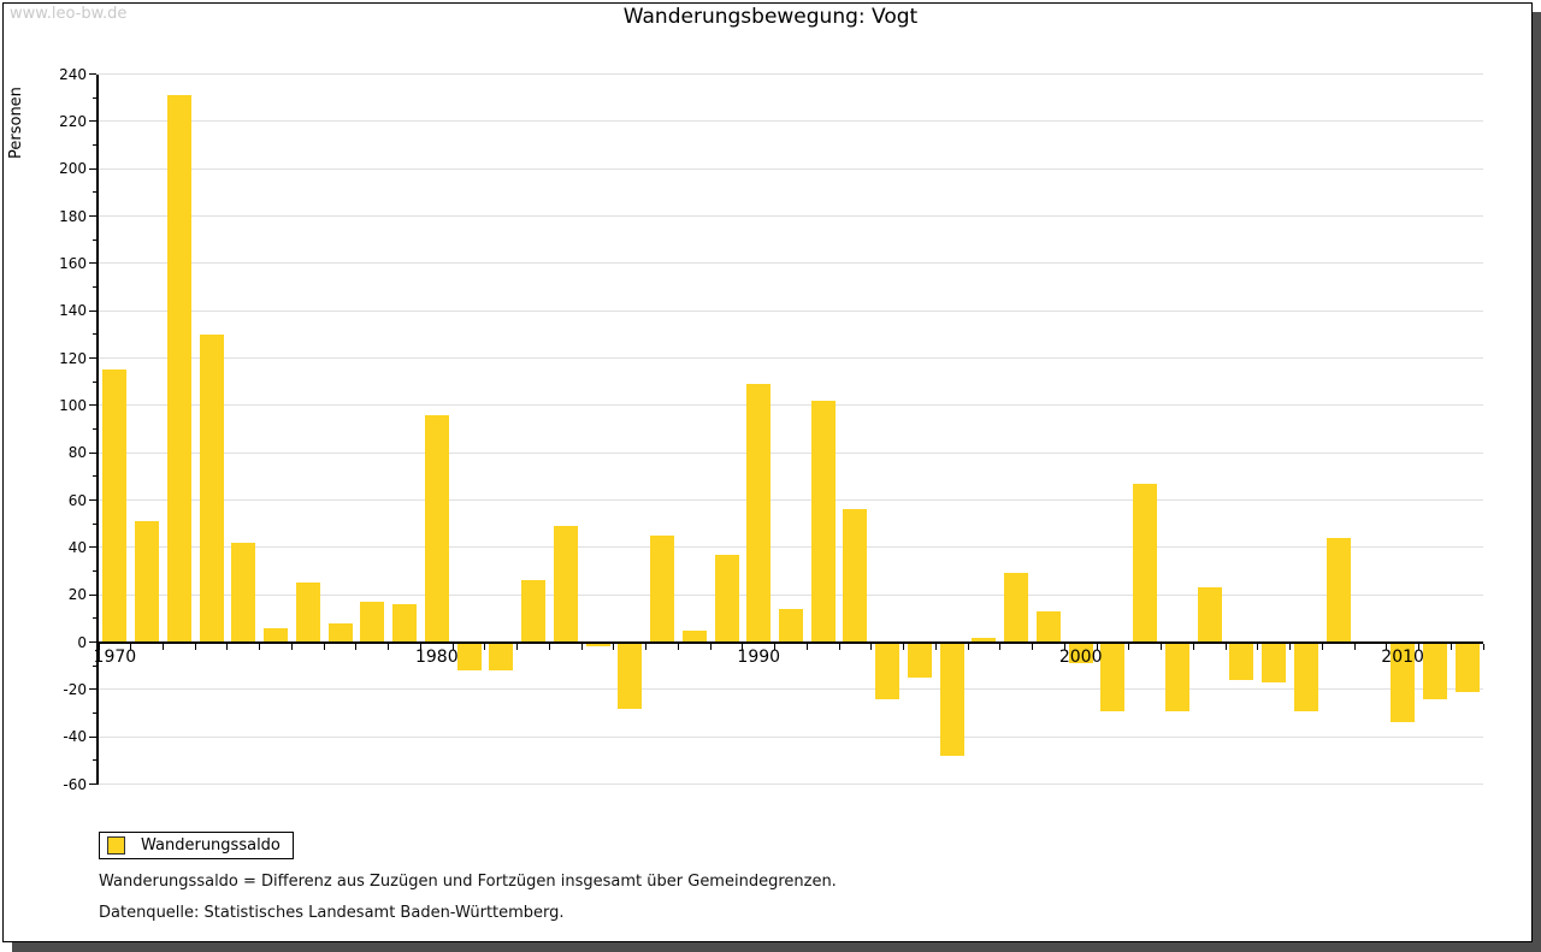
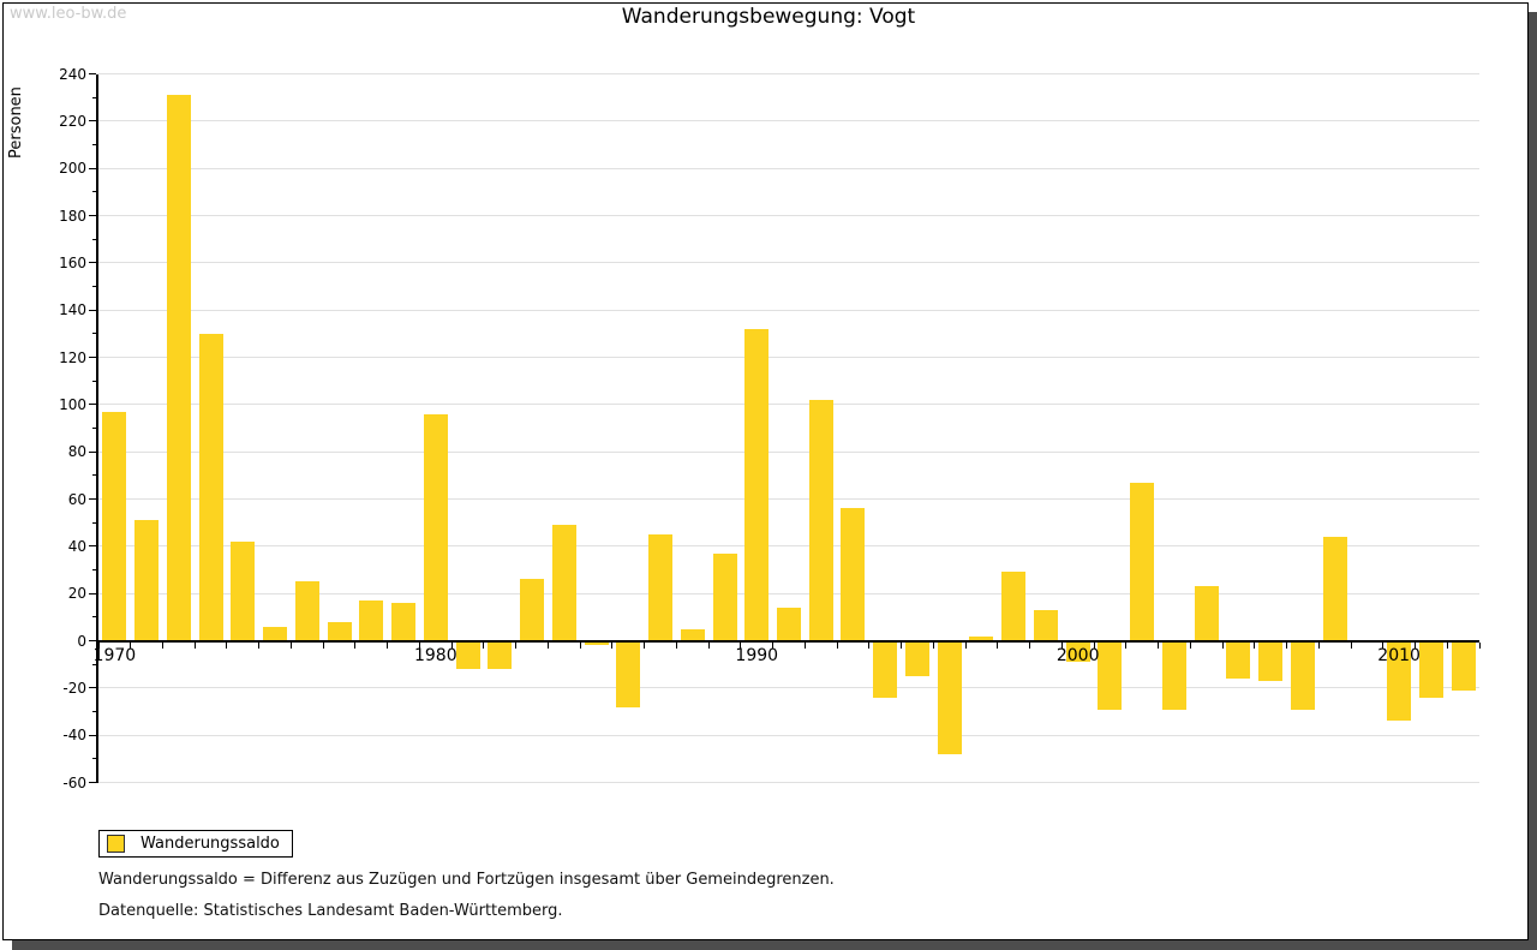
1970: 115 -> 97
1990: 109 -> 132
